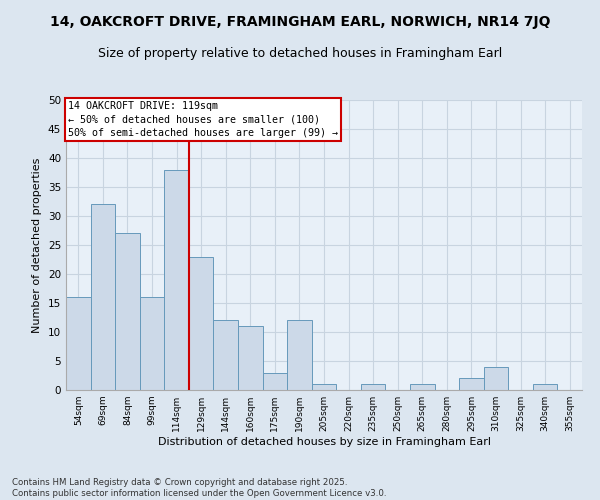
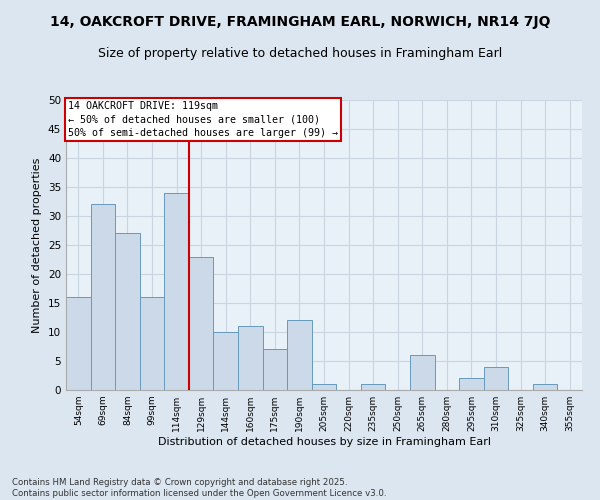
114sqm: 38 -> 34
144sqm: 12 -> 10
175sqm: 3 -> 7
265sqm: 1 -> 6
